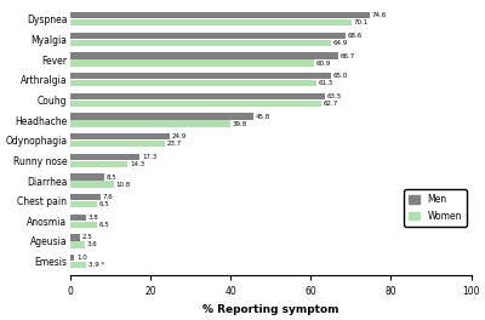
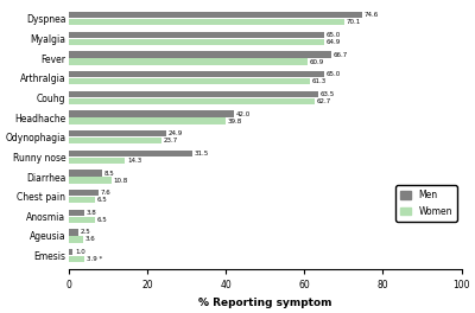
Men/Myalgia: 68.6 -> 65.0
Men/Headhache: 45.8 -> 42.0
Men/Runny nose: 17.3 -> 31.5
